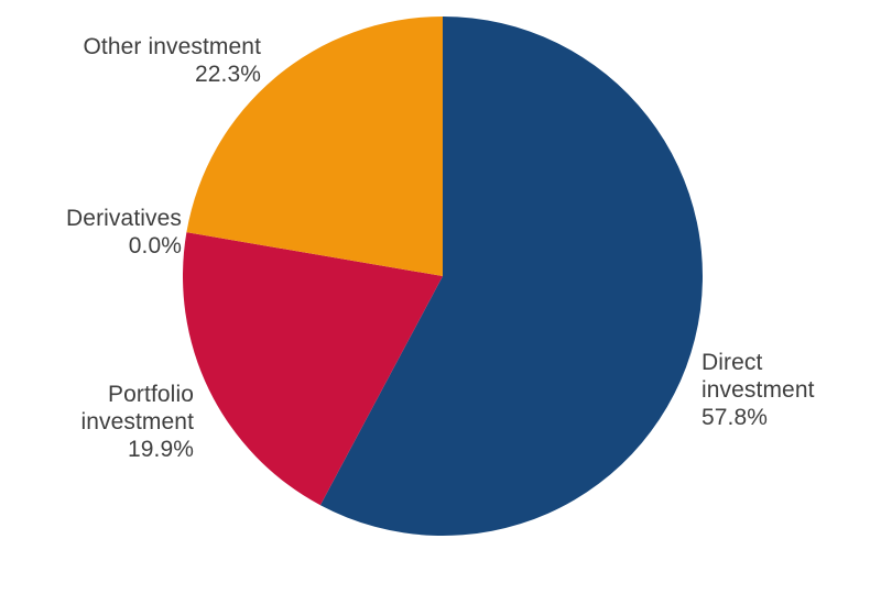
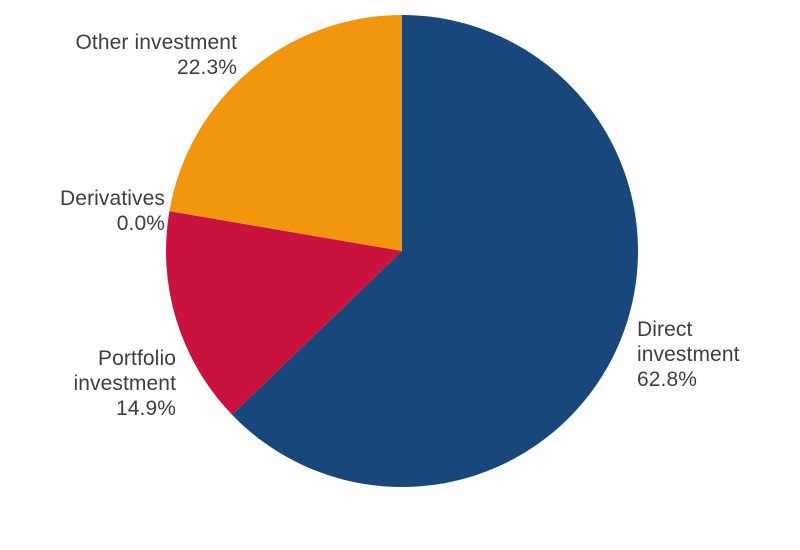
Direct investment: 57.8% -> 62.8%
Portfolio investment: 19.9% -> 14.9%
